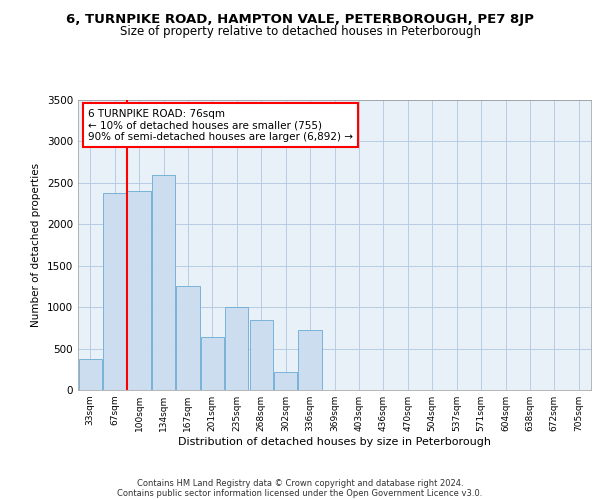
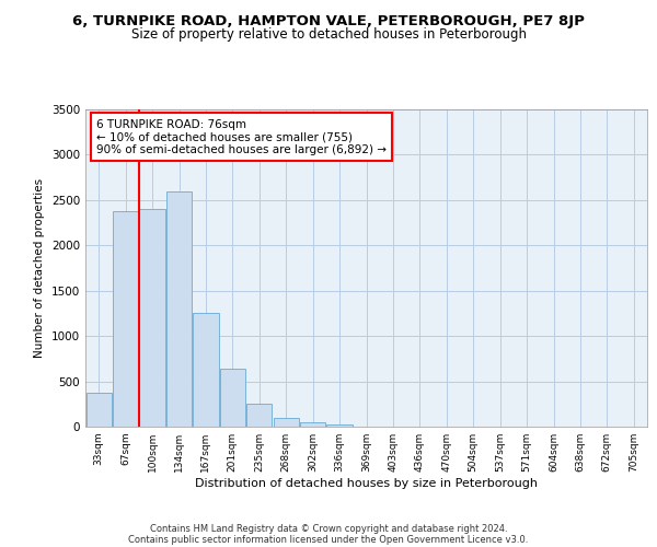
235sqm: 1000 -> 250
268sqm: 840 -> 100
302sqm: 220 -> 50
336sqm: 720 -> 30
